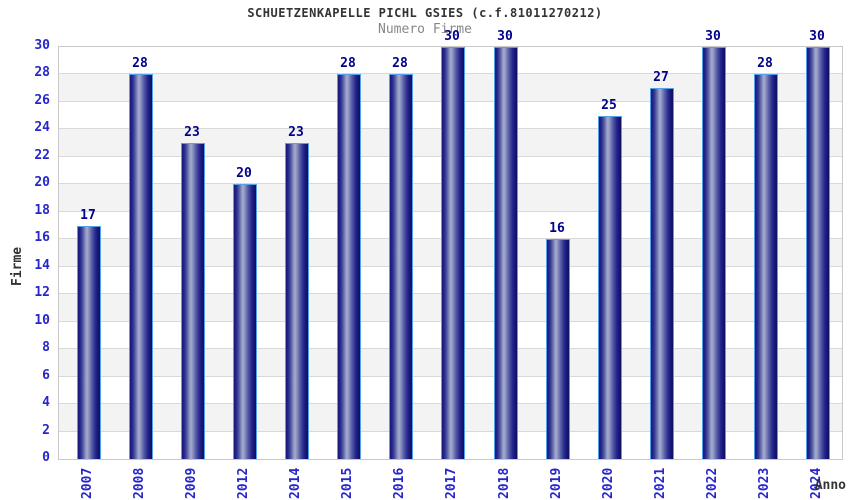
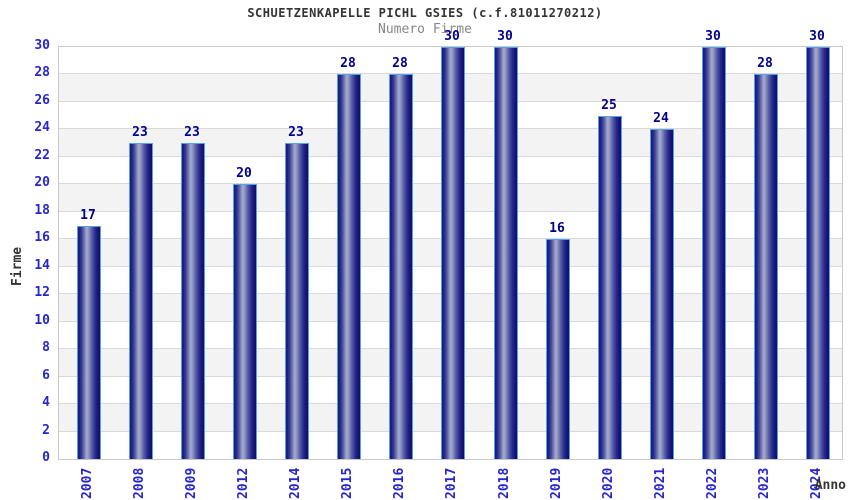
2008: 28 -> 23
2021: 27 -> 24
